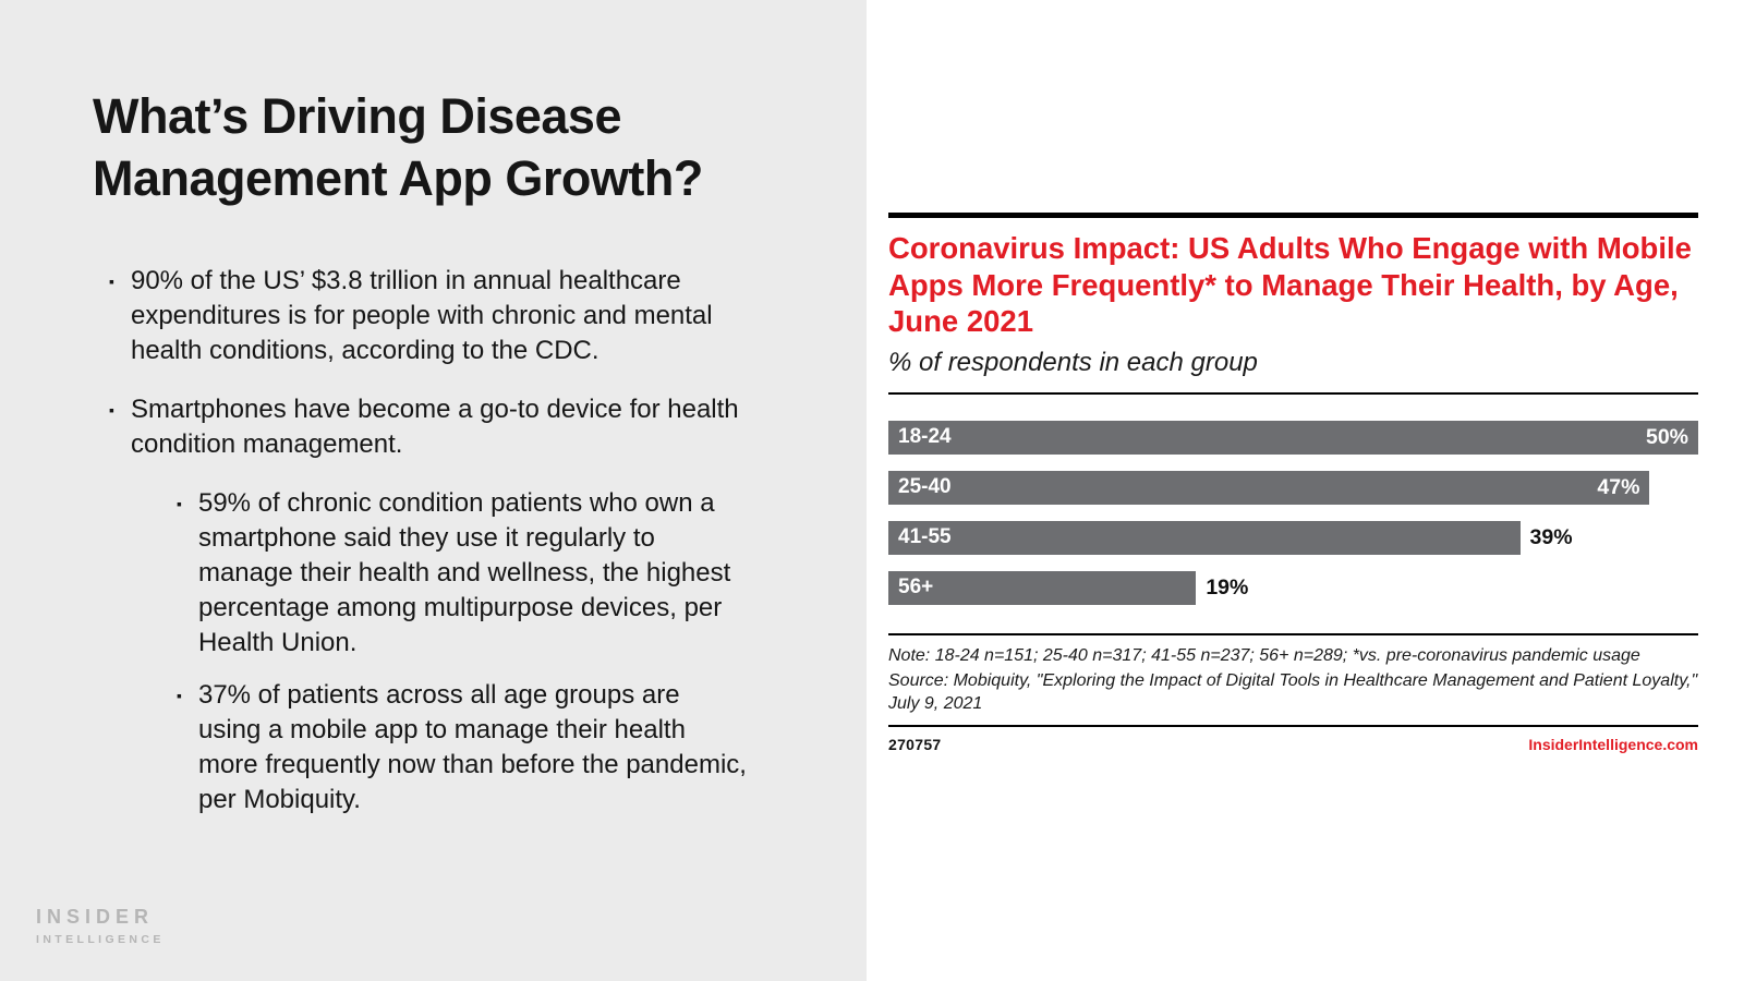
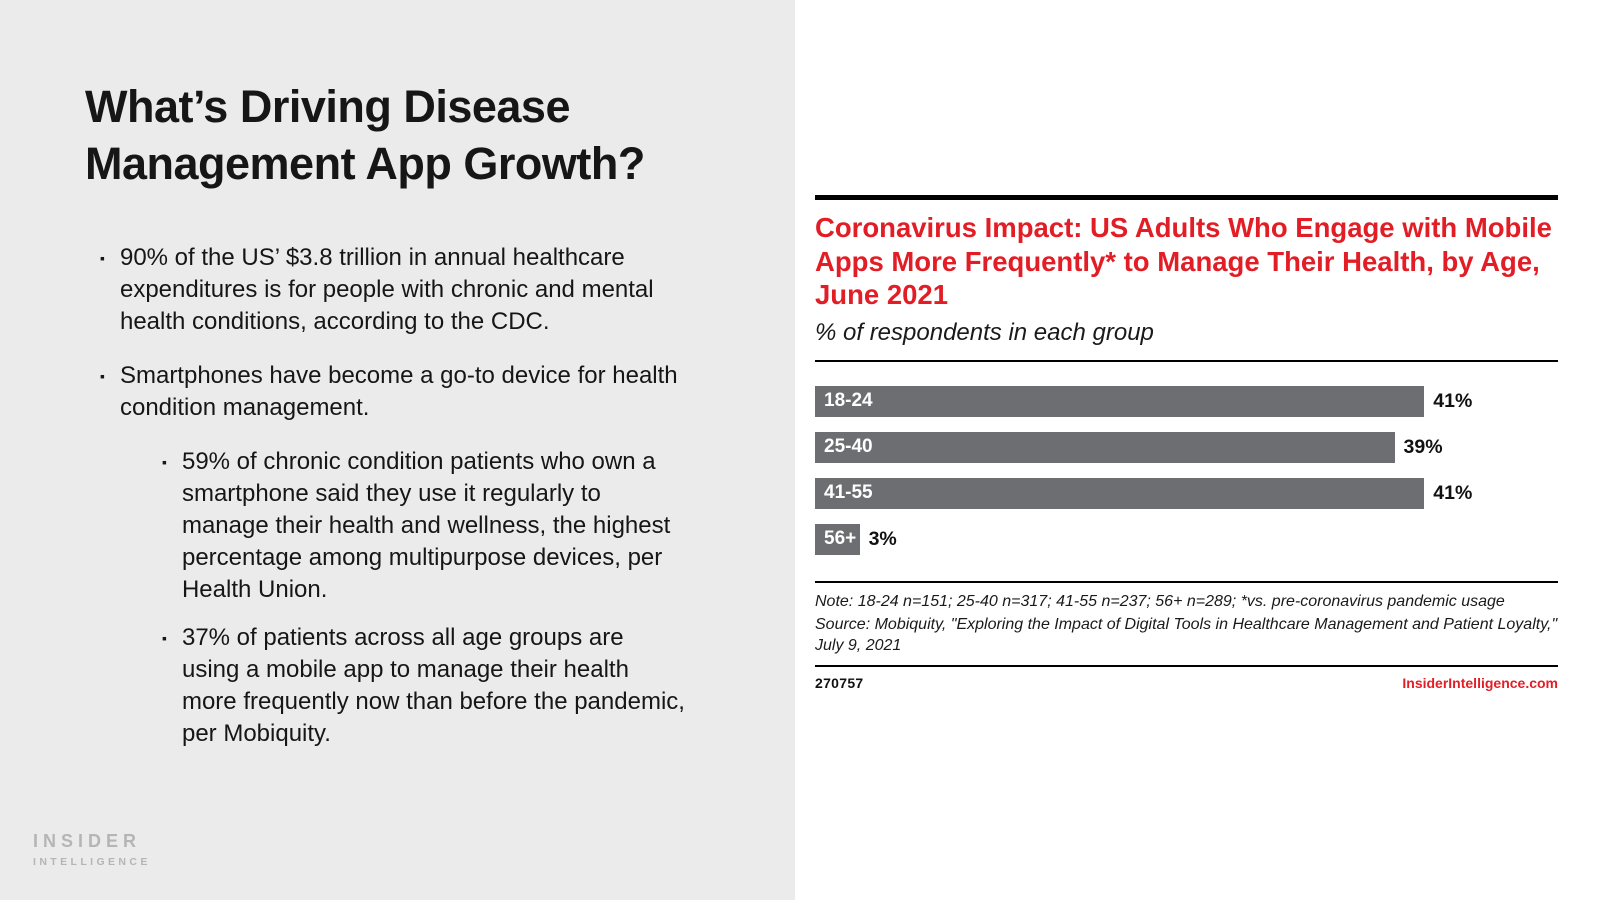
18-24: 50% -> 41%
25-40: 47% -> 39%
41-55: 39% -> 41%
56+: 19% -> 3%
